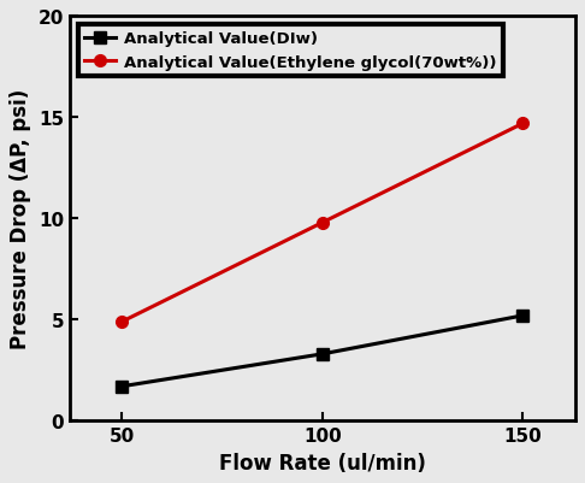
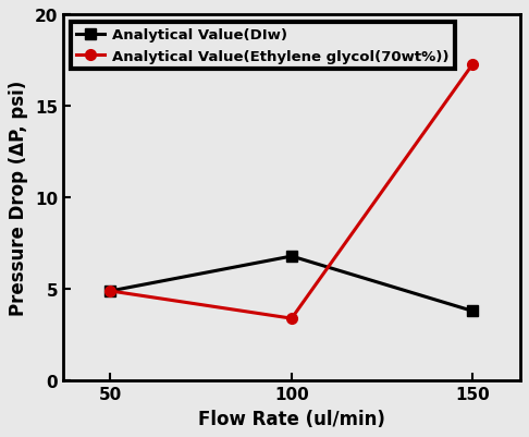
Analytical Value(DIw)/50: 1.7 -> 4.9
Analytical Value(DIw)/100: 3.3 -> 6.8
Analytical Value(Ethylene glycol(70wt%))/100: 9.8 -> 3.4
Analytical Value(DIw)/150: 5.2 -> 3.8
Analytical Value(Ethylene glycol(70wt%))/150: 14.7 -> 17.3
